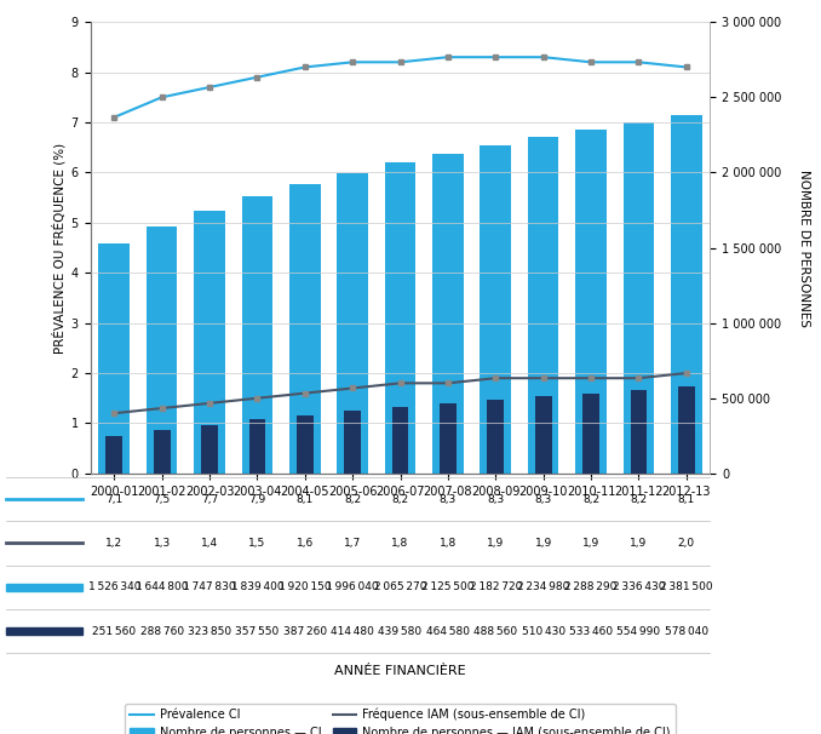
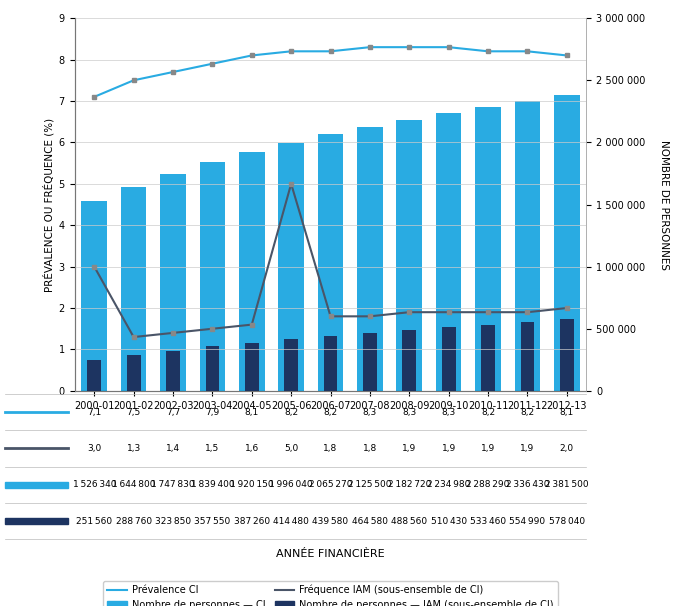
Fréquence IAM (sous-ensemble de CI)/2000-01: 1,2 -> 3,0
Fréquence IAM (sous-ensemble de CI)/2005-06: 1,7 -> 5,0
